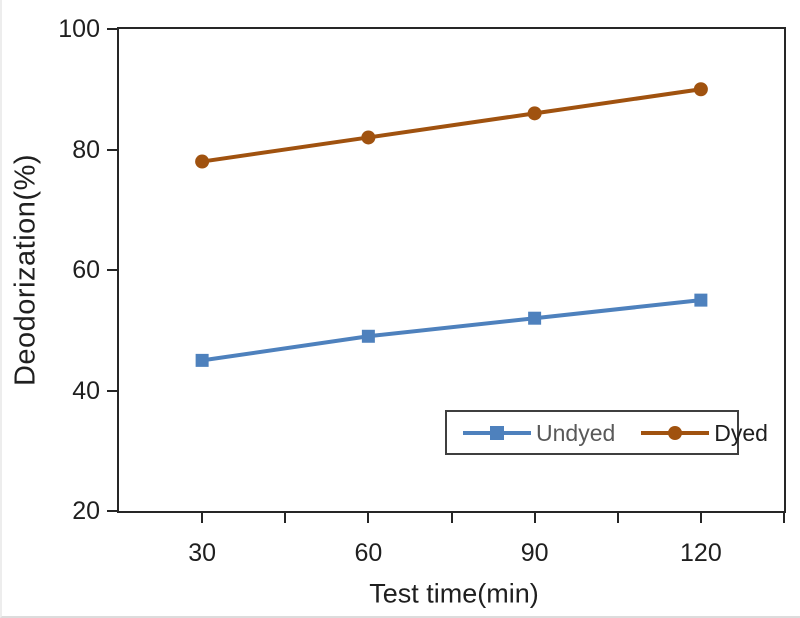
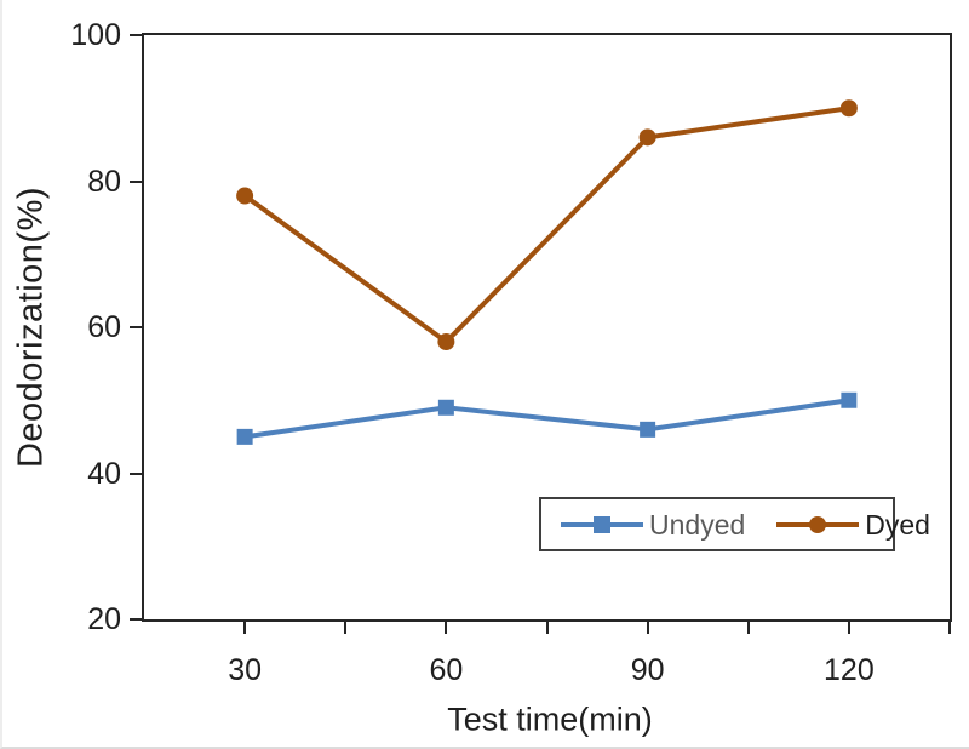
Dyed/60: 82 -> 58
Undyed/90: 52 -> 46
Undyed/120: 55 -> 50
